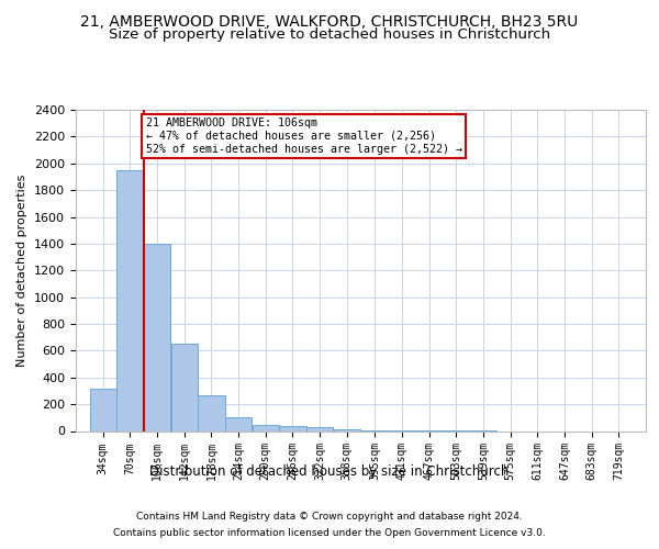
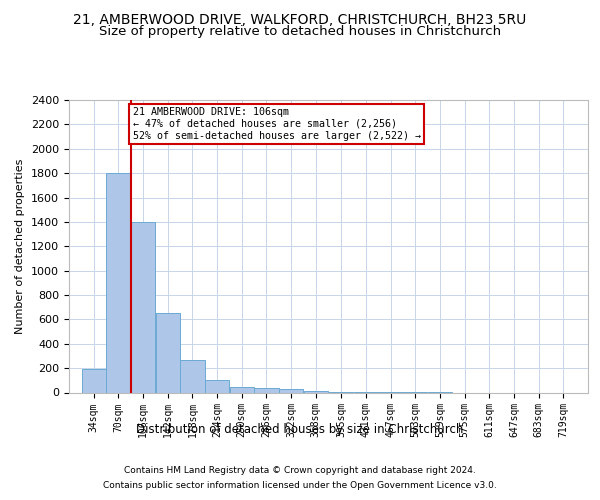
34sqm: 320 -> 190
70sqm: 1950 -> 1800
